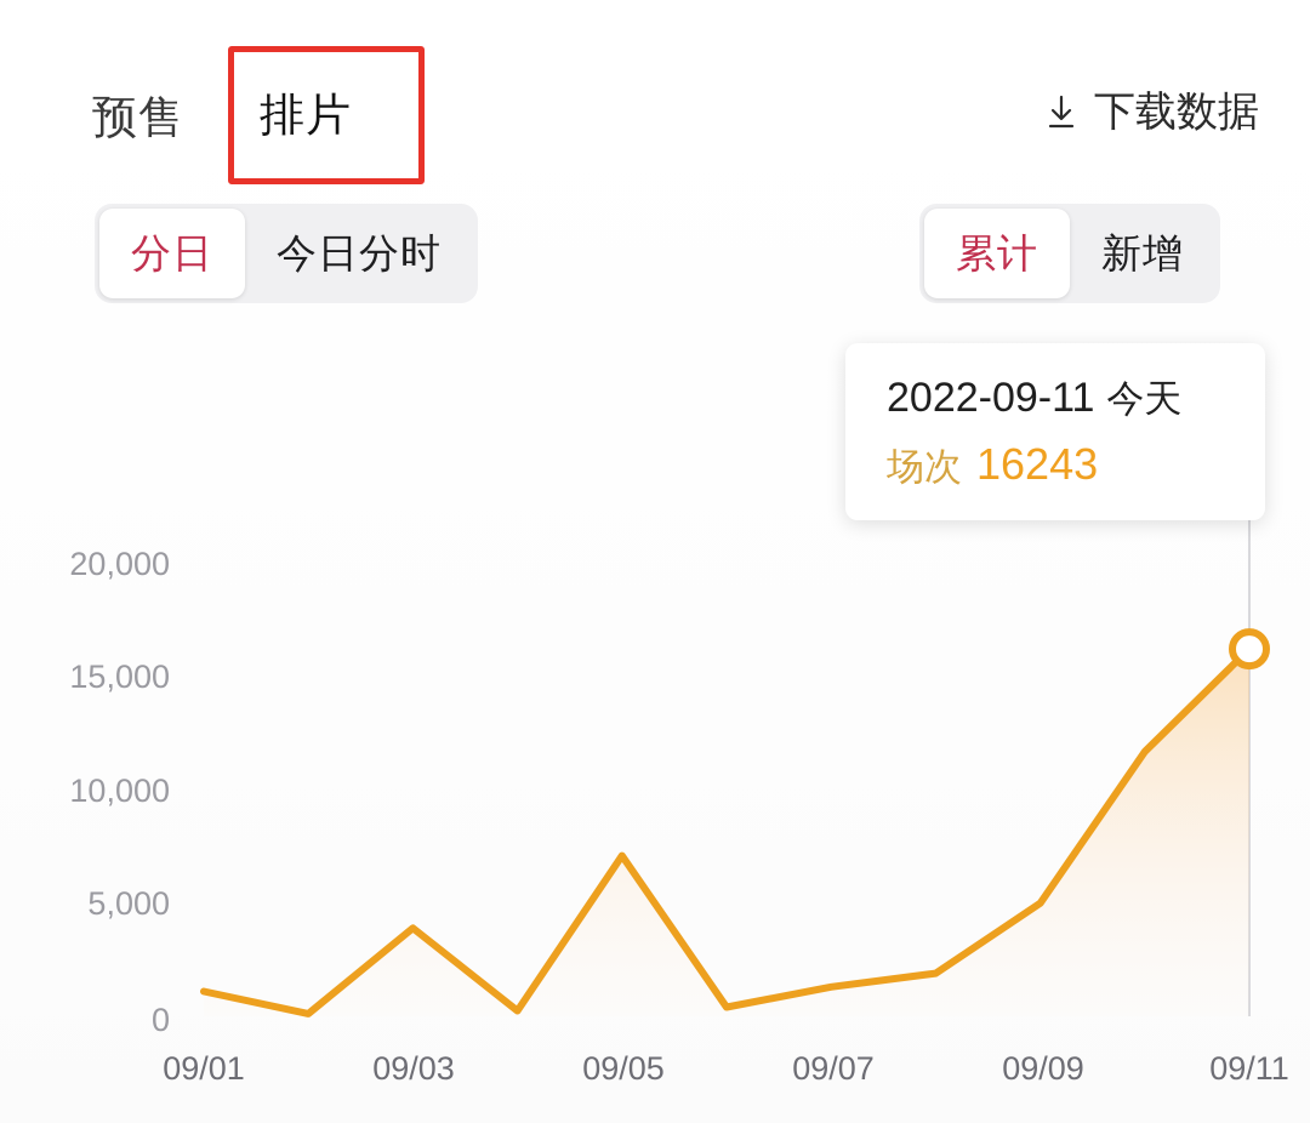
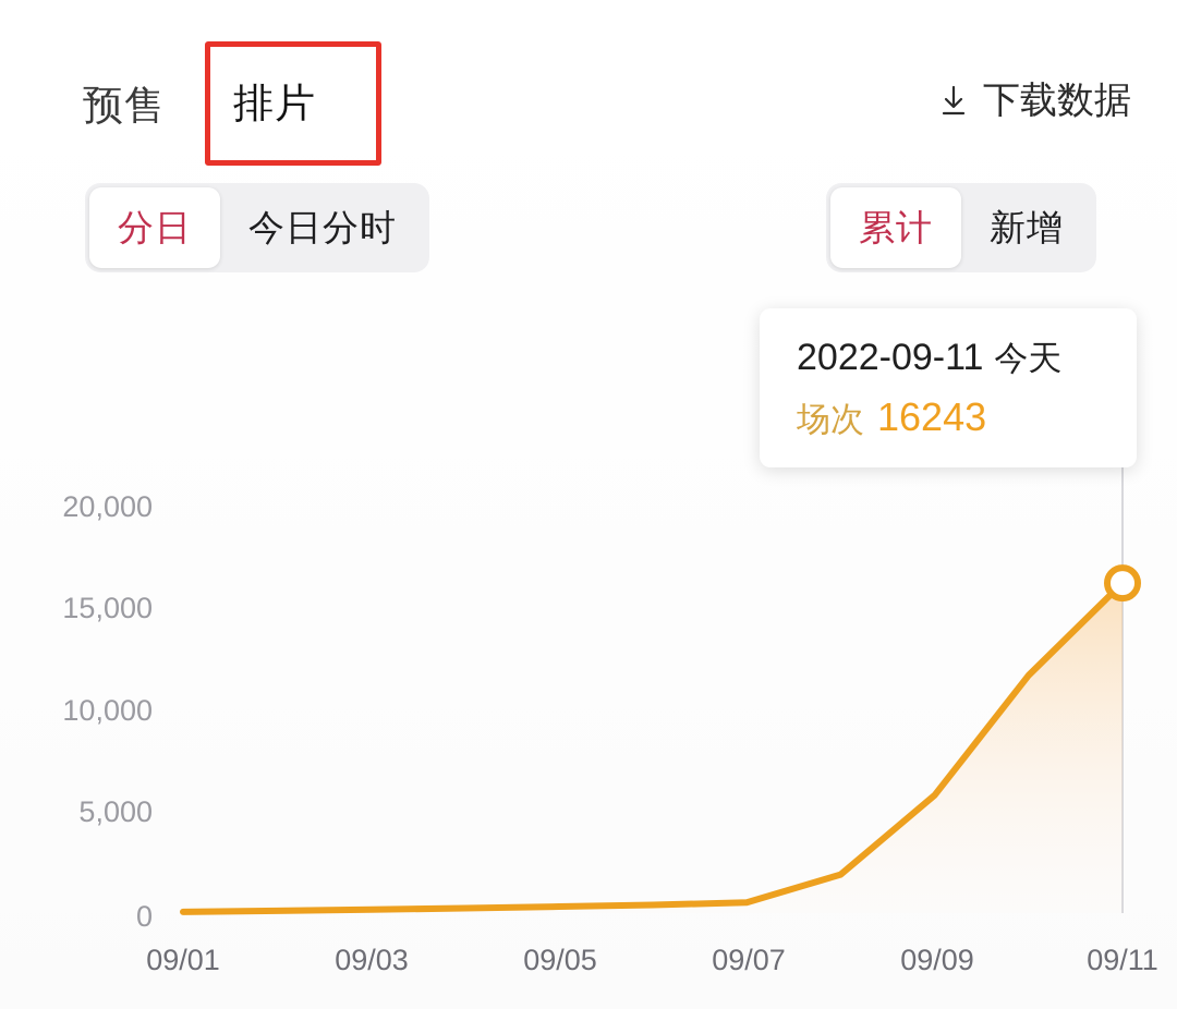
09/01: 1100 -> 100
09/03: 3900 -> 200
09/05: 7100 -> 300
09/07: 1300 -> 500
09/09: 5000 -> 5800
